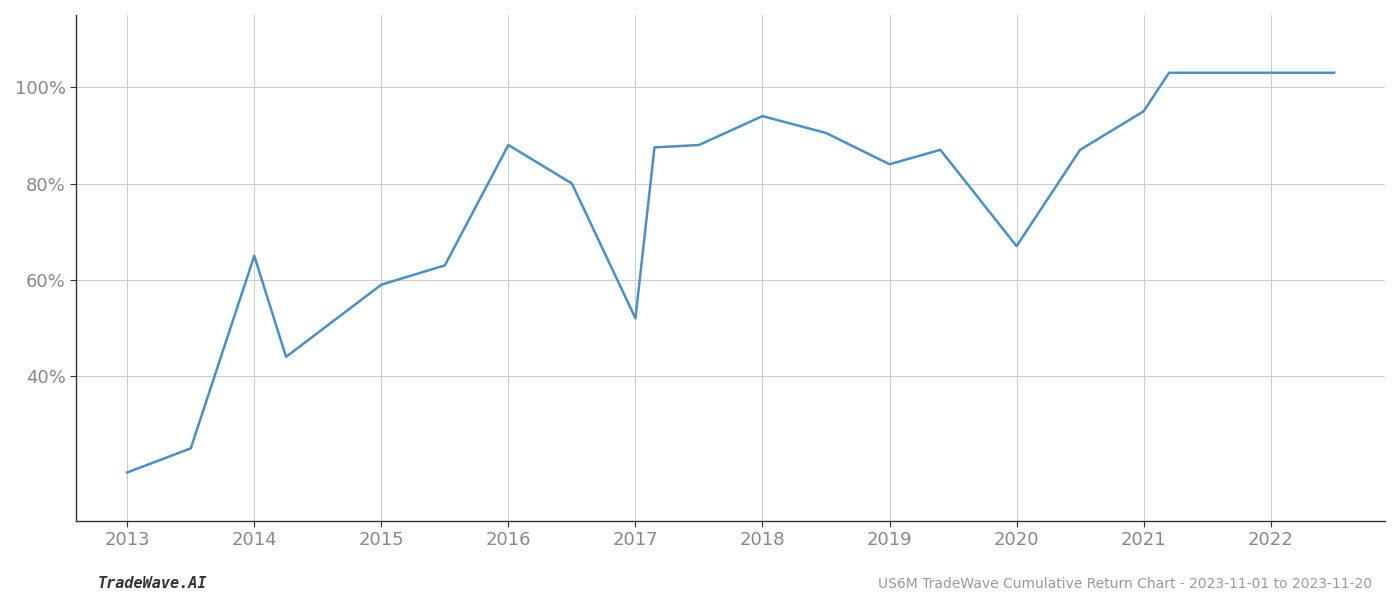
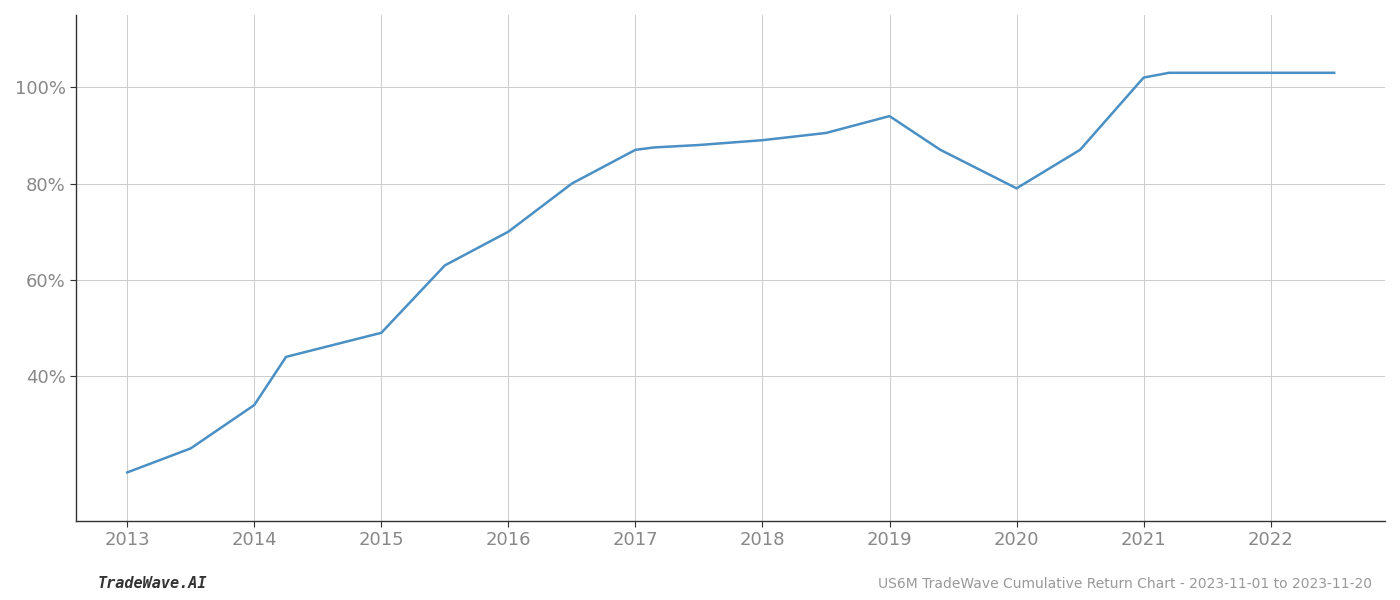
2014: 65.0% -> 34.0%
2015: 59.0% -> 49.0%
2016: 88.0% -> 70.0%
2017: 52.0% -> 87.0%
2018: 94.0% -> 89.0%
2019: 84.0% -> 94.0%
2020: 67.0% -> 79.0%
2021: 95.0% -> 102.0%
